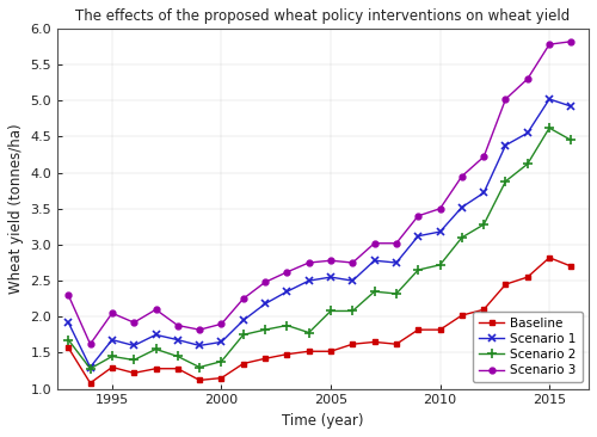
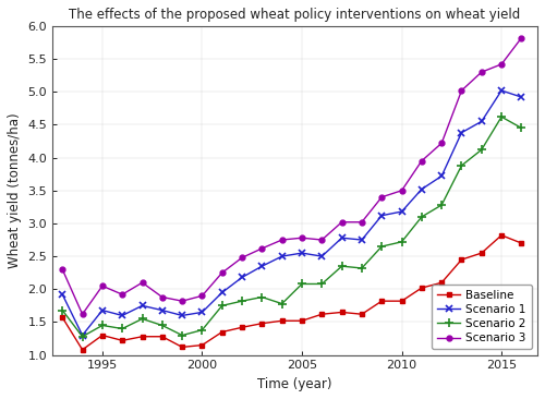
Scenario 3/2015: 5.78 -> 5.42
